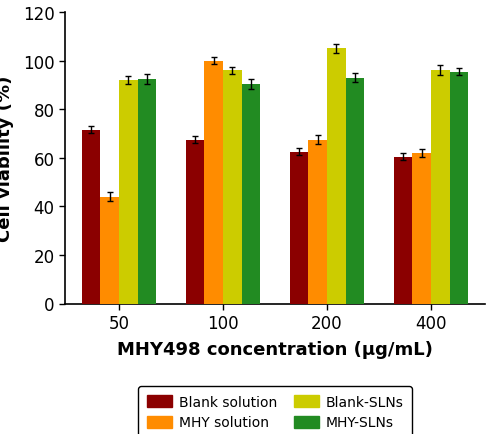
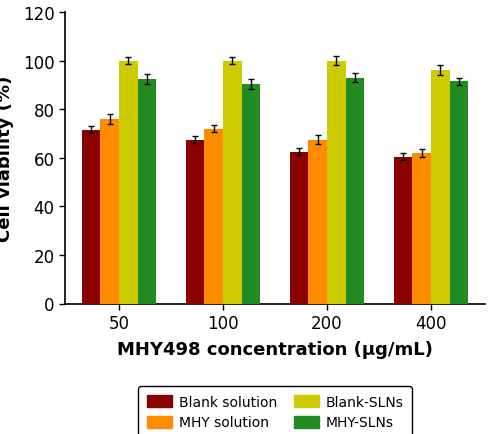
MHY solution/50: 44.0 -> 76.0
Blank-SLNs/50: 92 -> 100
MHY solution/100: 100.0 -> 72.0
Blank-SLNs/100: 96 -> 100
Blank-SLNs/200: 105 -> 100
MHY-SLNs/400: 95.5 -> 91.5
